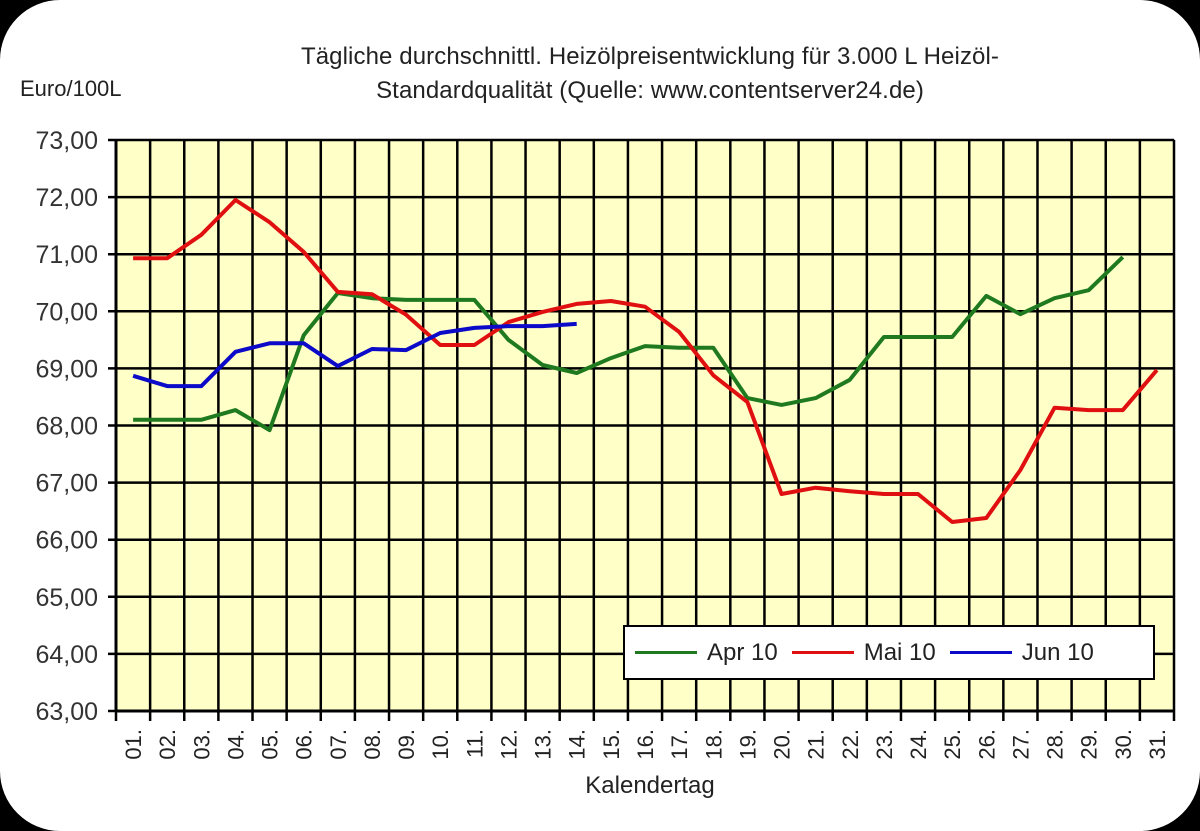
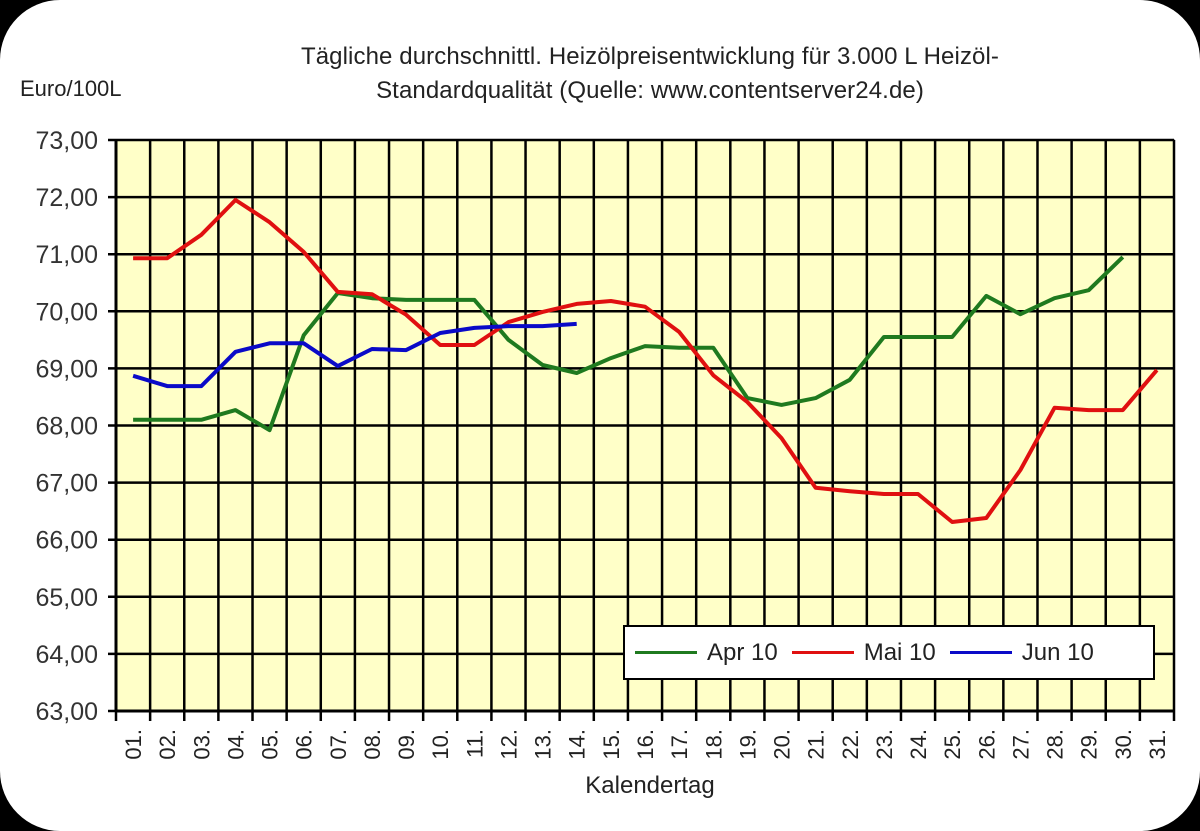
Mai 10/20.: 66,8 -> 67,8
